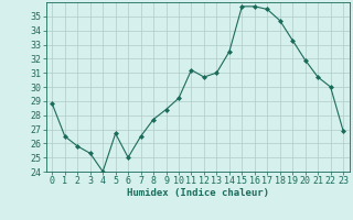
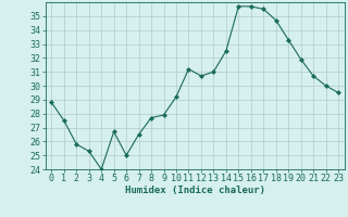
1: 26.5 -> 27.5
9: 28.4 -> 27.9
23: 26.9 -> 29.5
